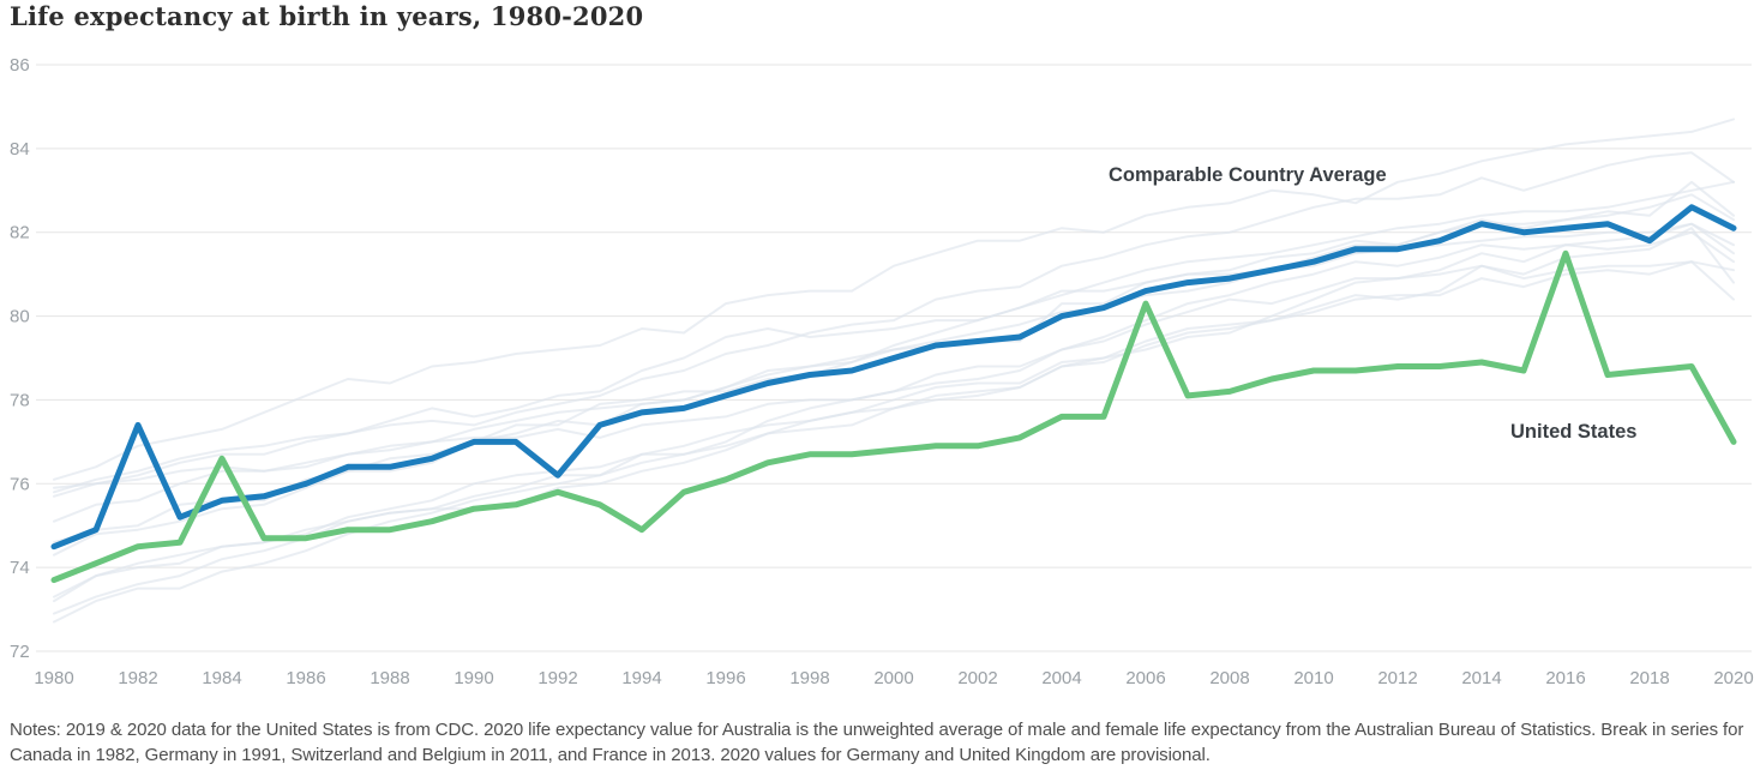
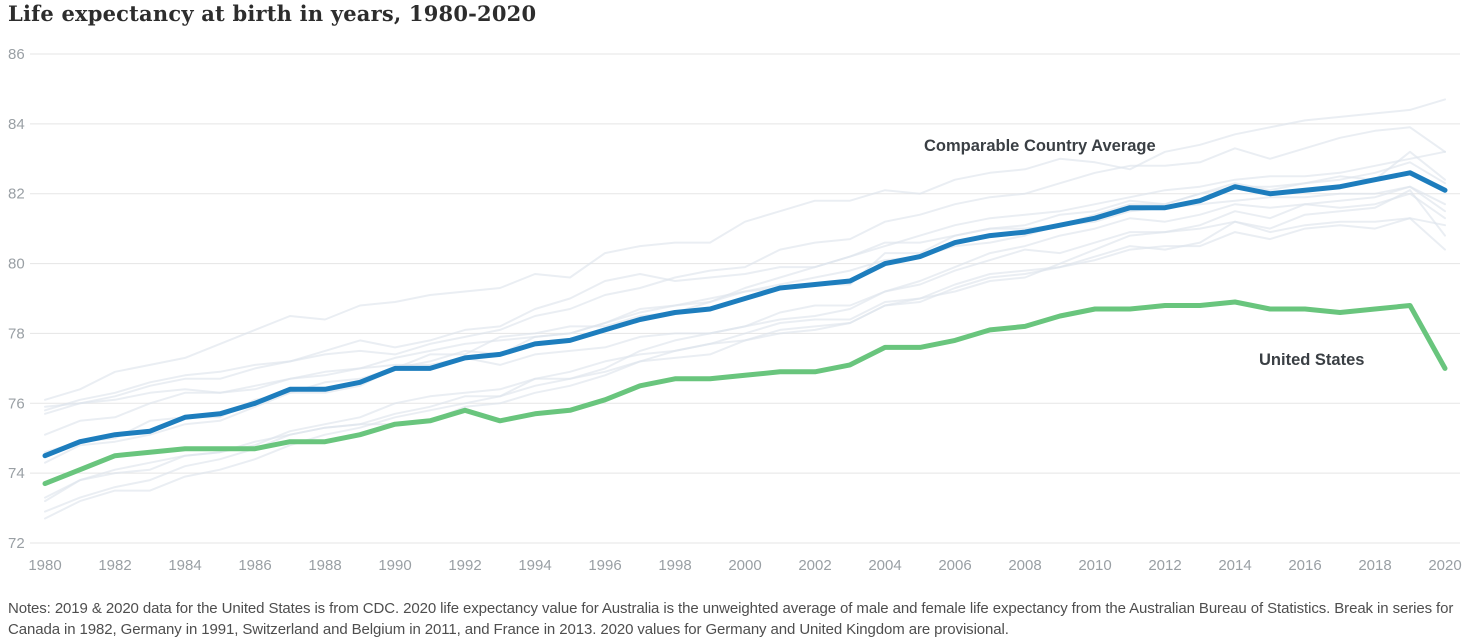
Comparable Country Average/1982: 77.4 -> 75.1
United States/1984: 76.6 -> 74.7
Comparable Country Average/1992: 76.2 -> 77.3
United States/1994: 74.9 -> 75.7
United States/2006: 80.3 -> 77.8
United States/2016: 81.5 -> 78.7
Comparable Country Average/2018: 81.8 -> 82.4
